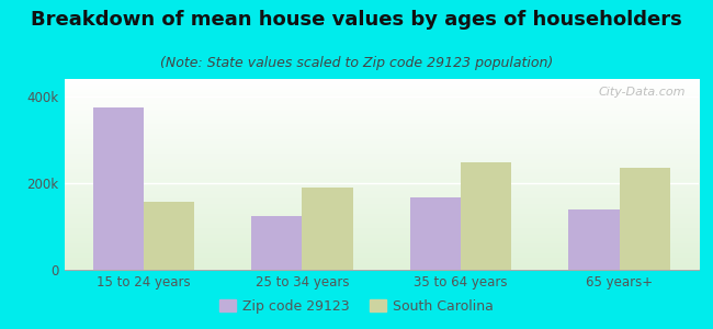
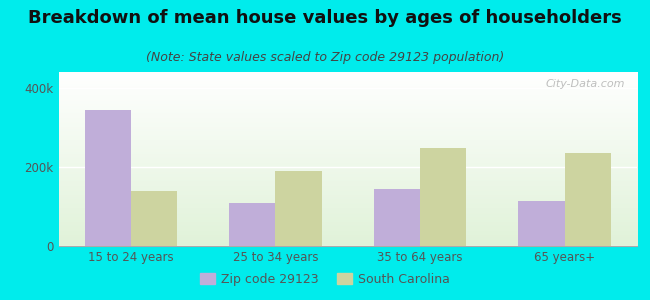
Zip code 29123/15 to 24 years: 375k -> 345k
South Carolina/15 to 24 years: 158k -> 140k
Zip code 29123/25 to 34 years: 125k -> 110k
Zip code 29123/35 to 64 years: 168k -> 145k
Zip code 29123/65 years+: 140k -> 115k
